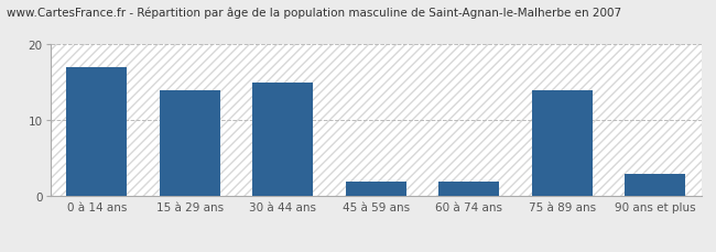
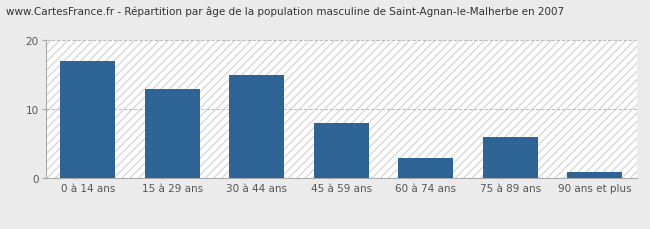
15 à 29 ans: 14 -> 13
45 à 59 ans: 2 -> 8
60 à 74 ans: 2 -> 3
75 à 89 ans: 14 -> 6
90 ans et plus: 3 -> 1
